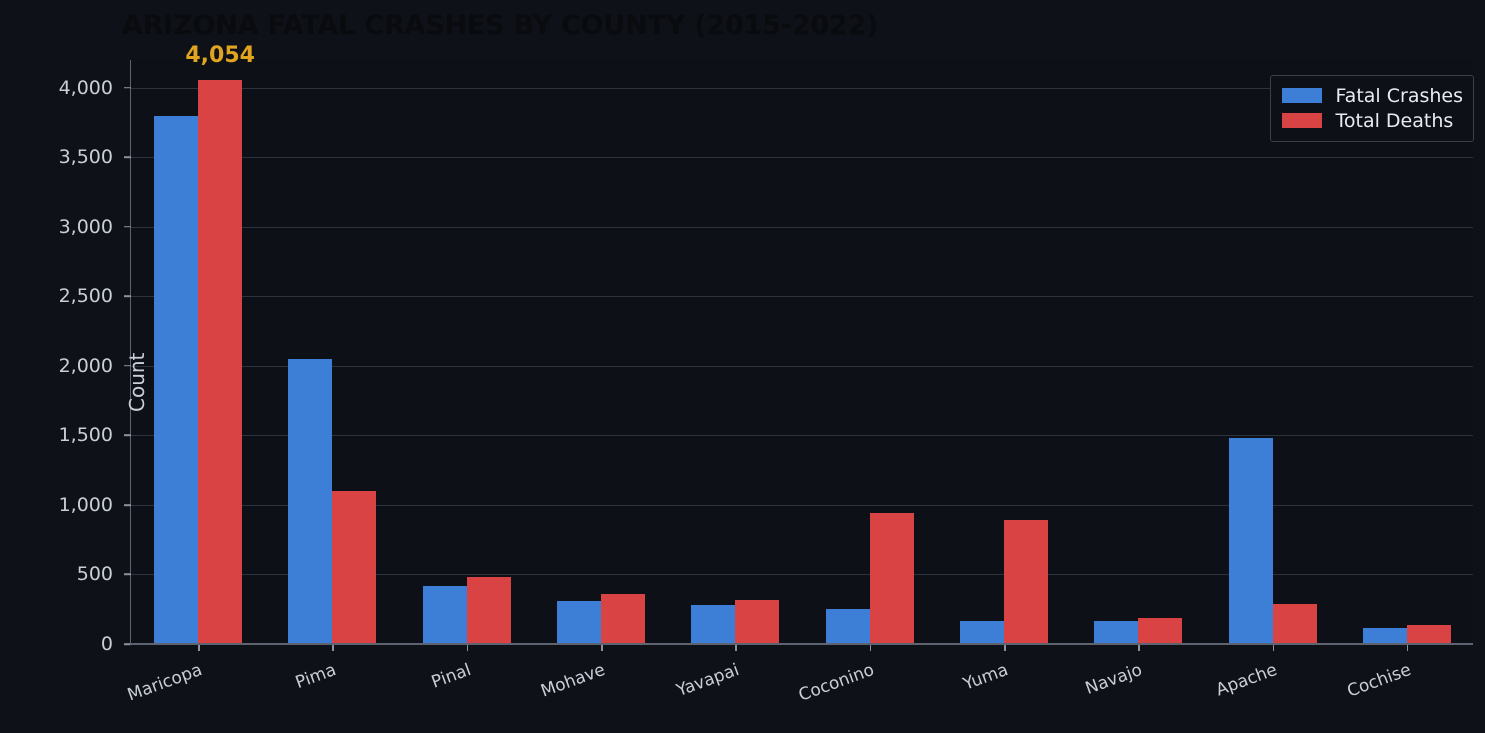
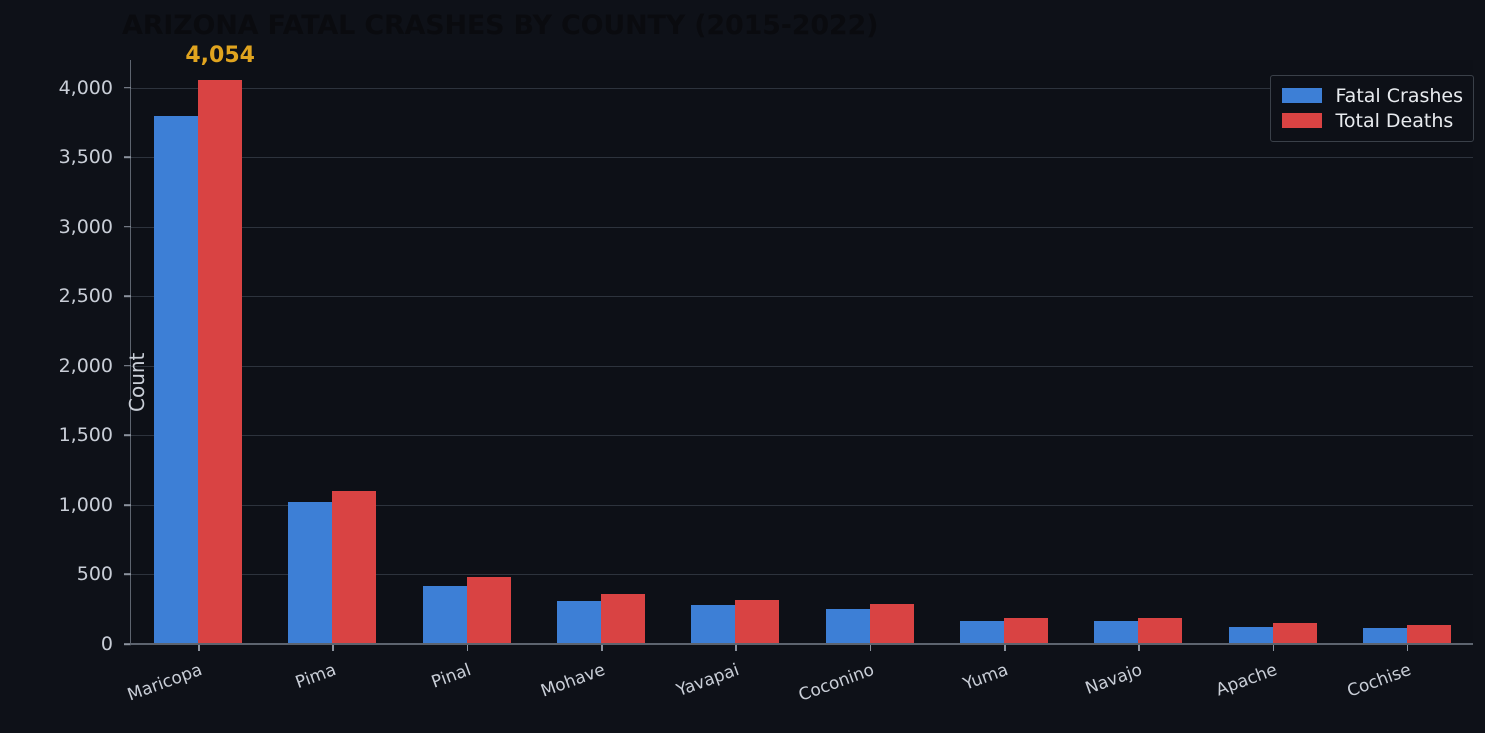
Fatal Crashes/Pima: 2050 -> 1020
Total Deaths/Coconino: 940 -> 290
Total Deaths/Yuma: 890 -> 190
Fatal Crashes/Apache: 1480 -> 120
Total Deaths/Apache: 290 -> 150
